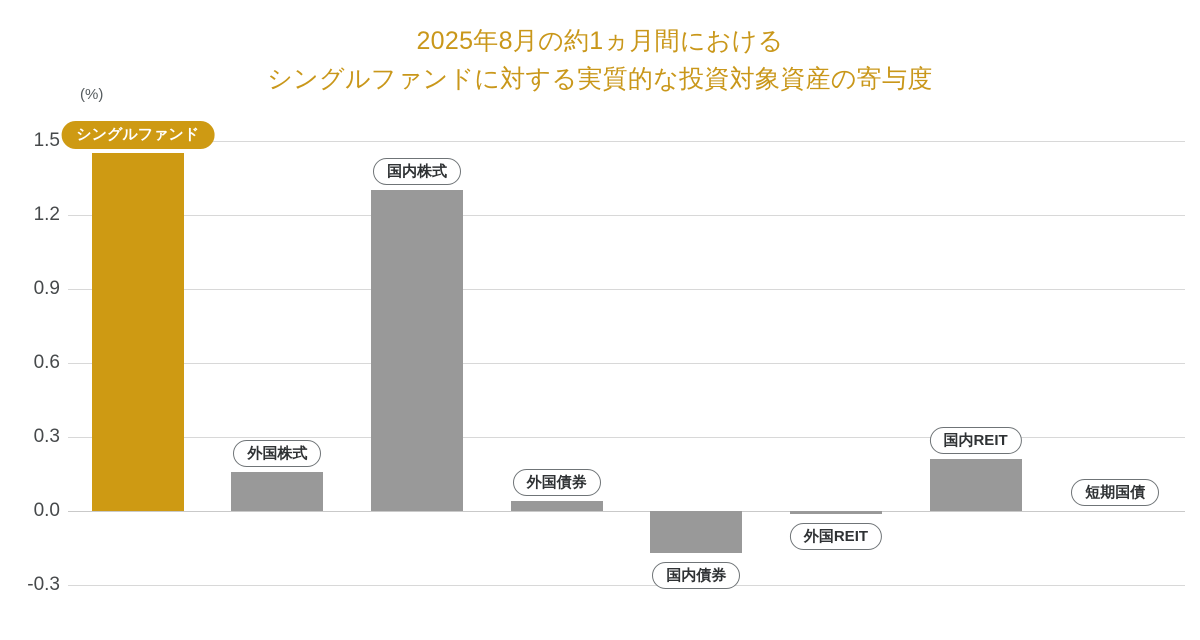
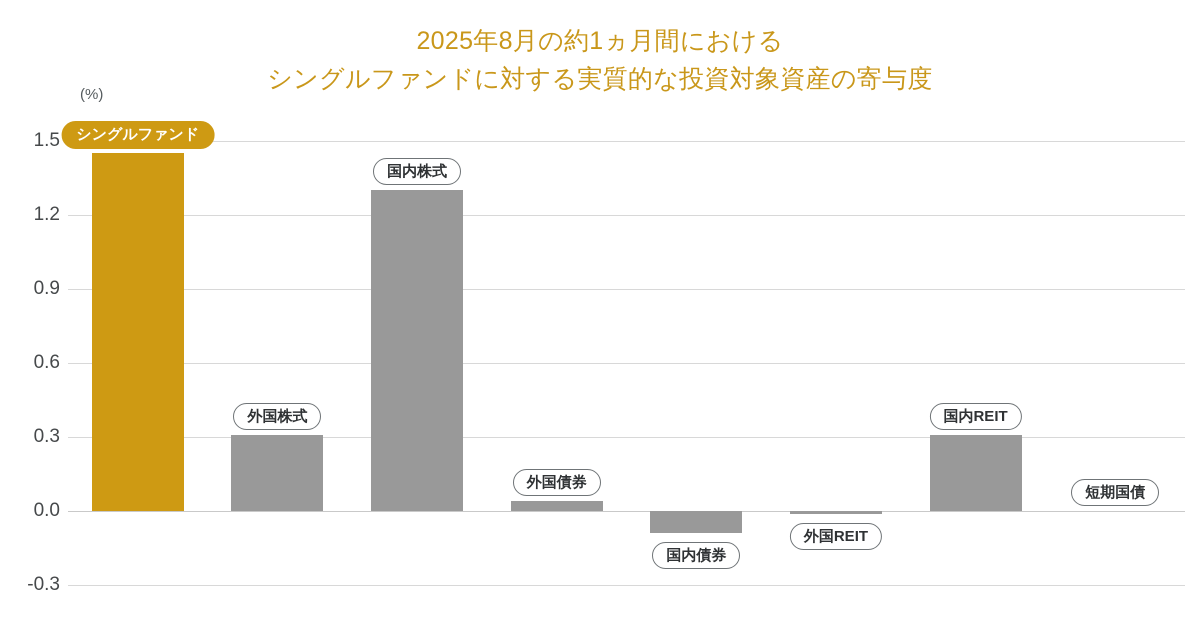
外国株式: 0.16 -> 0.31
国内債券: -0.17 -> -0.09
国内REIT: 0.21 -> 0.31
